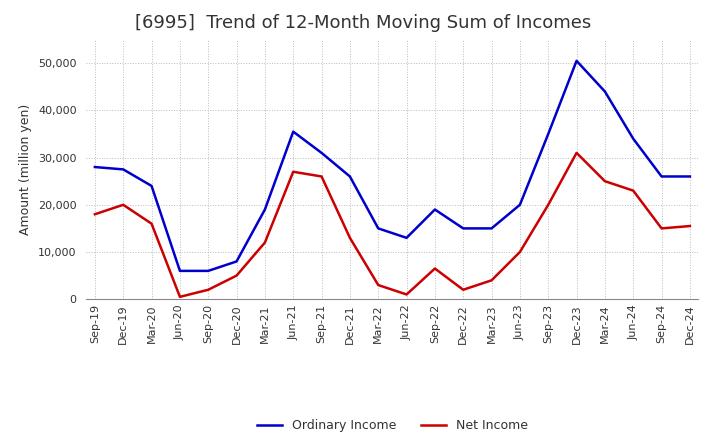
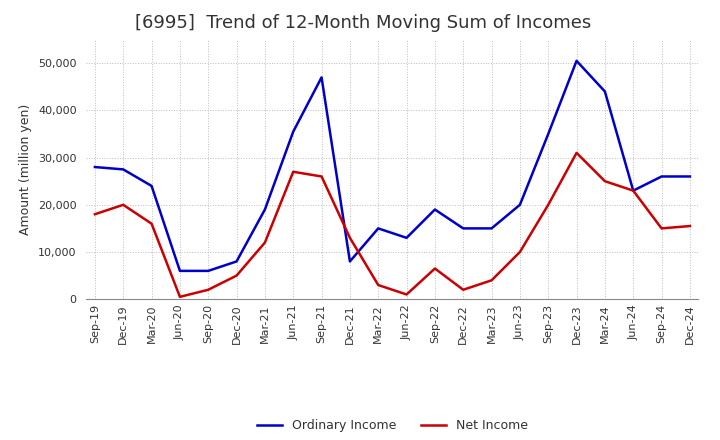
Ordinary Income/Sep-21: 31,000 -> 47,000
Ordinary Income/Dec-21: 26,000 -> 8,000
Ordinary Income/Jun-24: 34,000 -> 23,000
